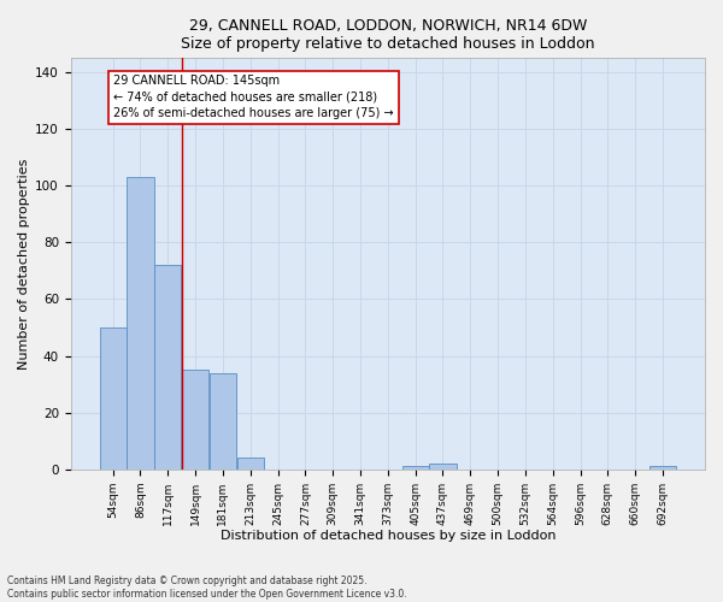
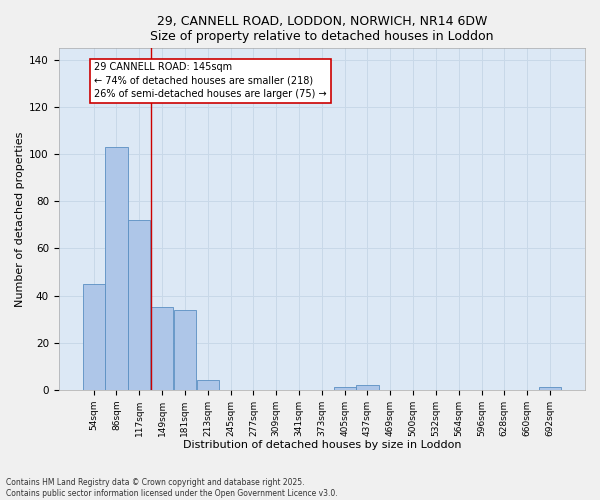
54sqm: 50 -> 45
